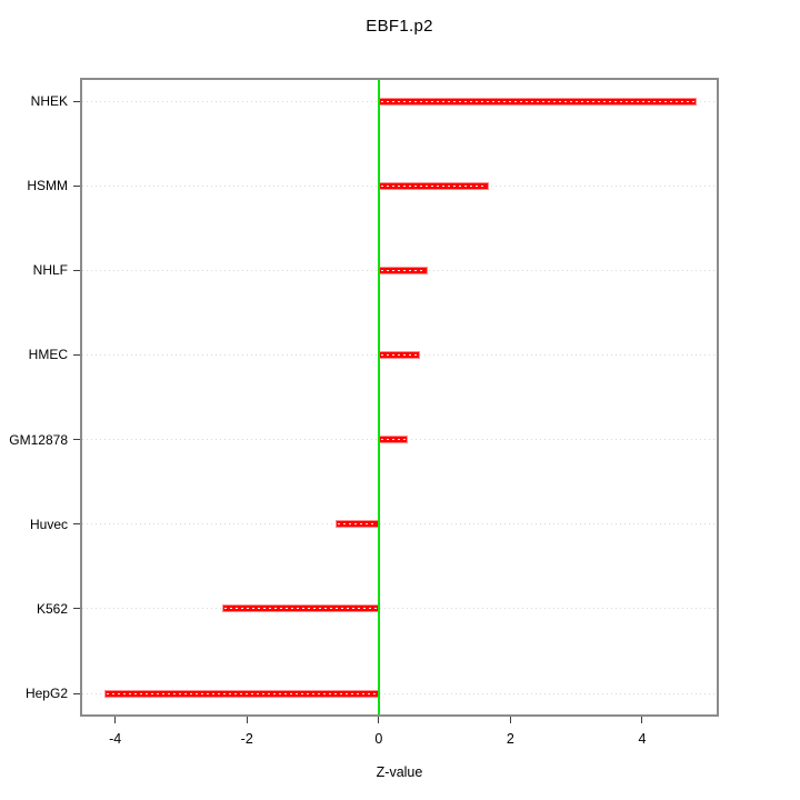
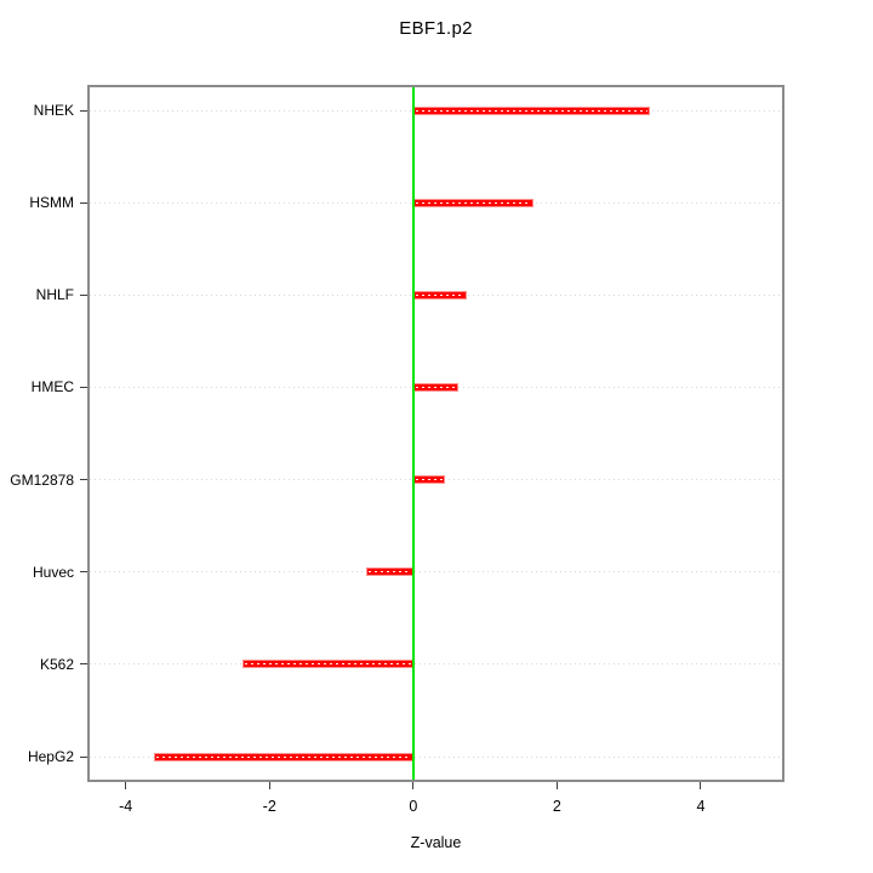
NHEK: 4.8 -> 3.3
HepG2: -4.2 -> -3.6
